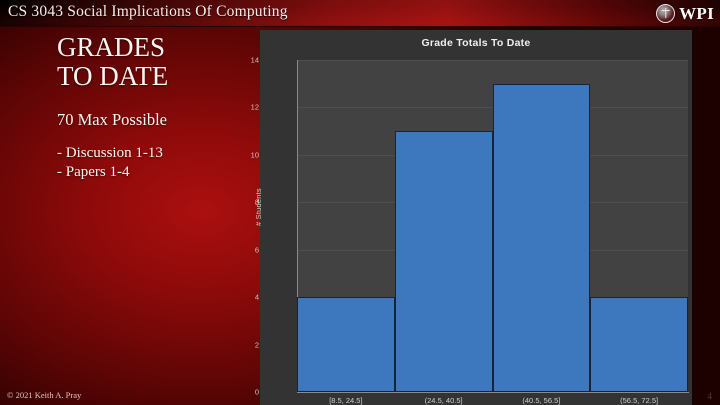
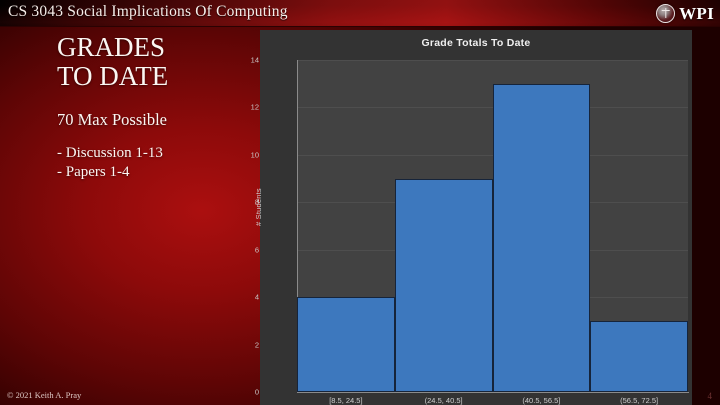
(24.5, 40.5]: 11 -> 9
(56.5, 72.5]: 4 -> 3
